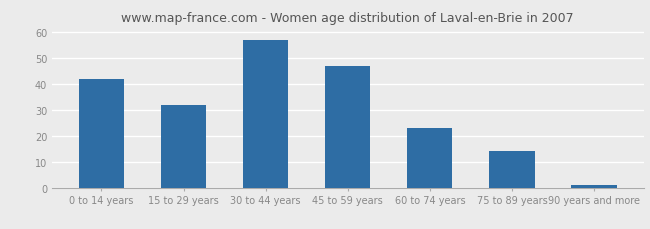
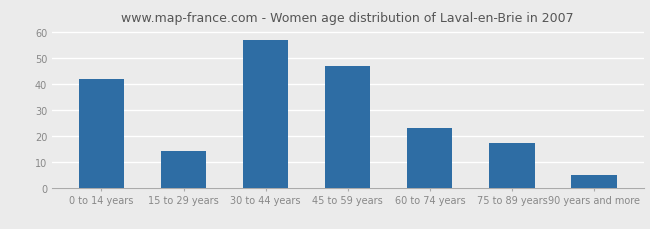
15 to 29 years: 32 -> 14
75 to 89 years: 14 -> 17
90 years and more: 1 -> 5
